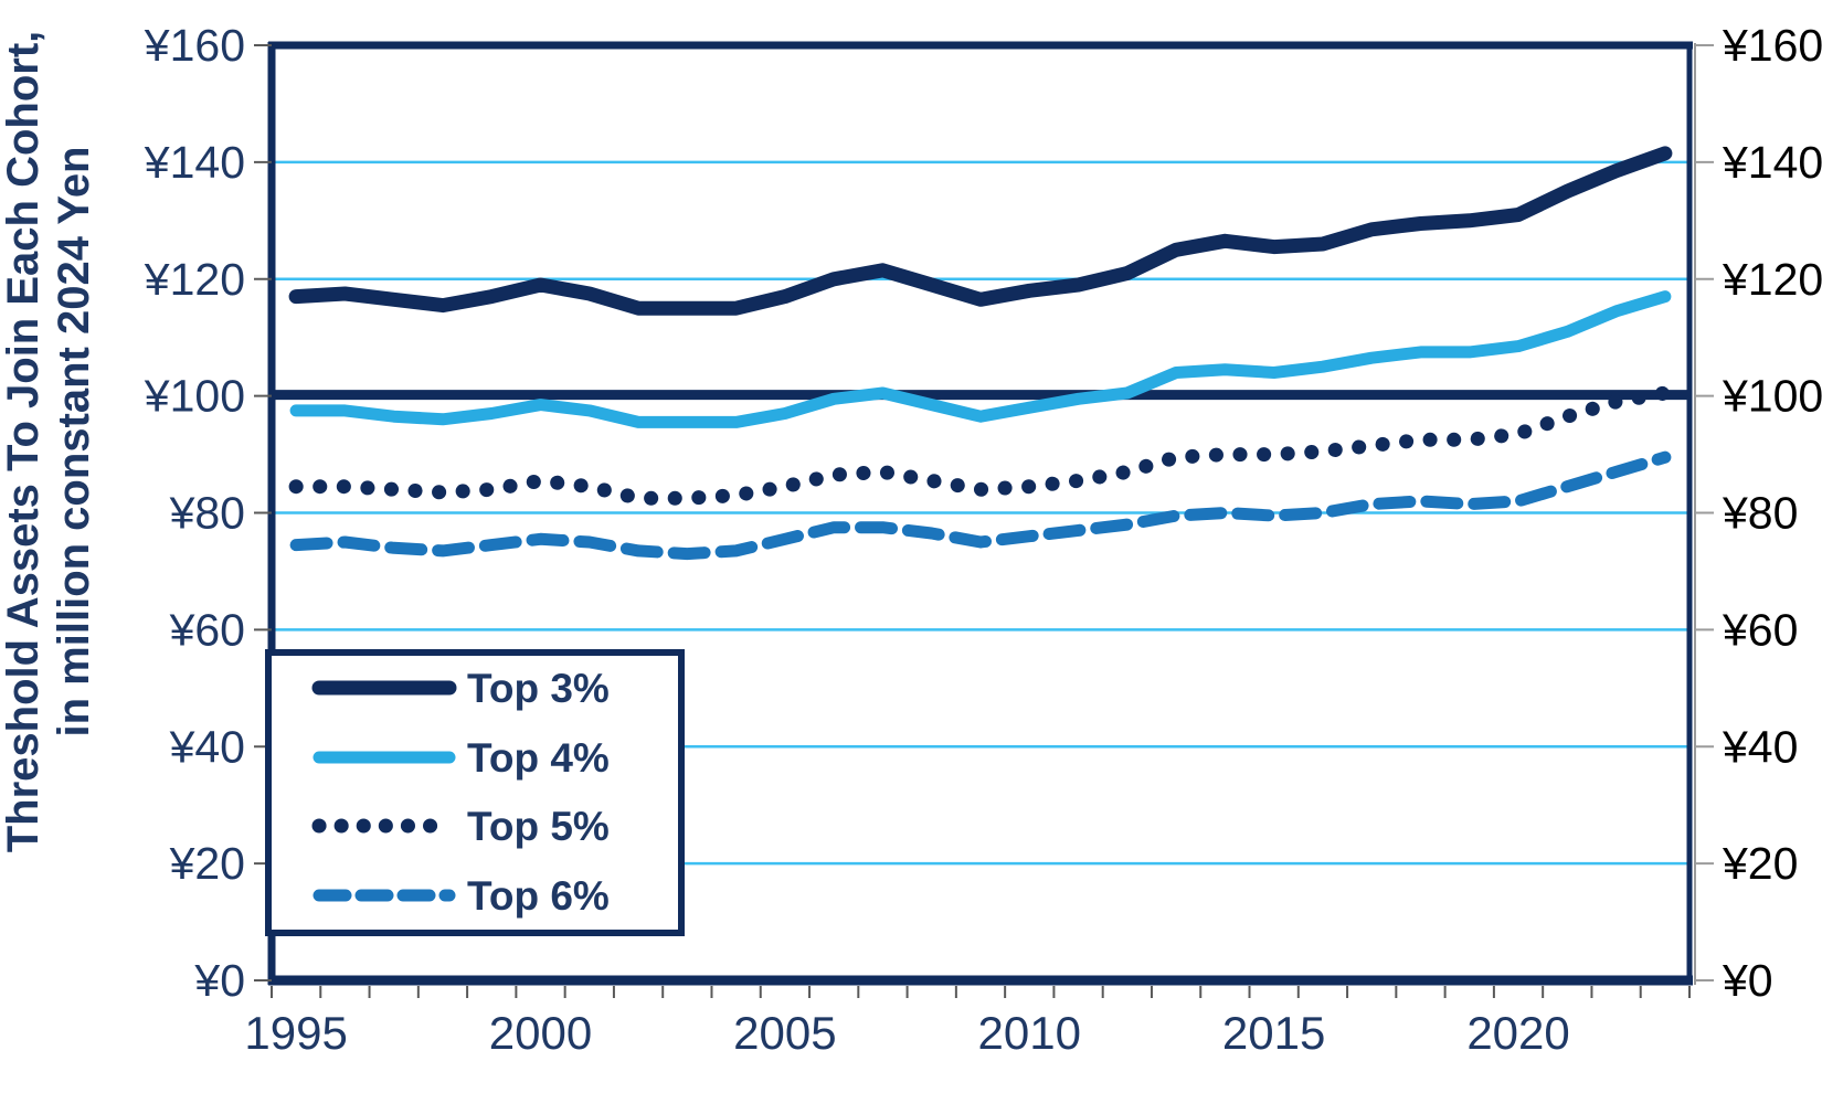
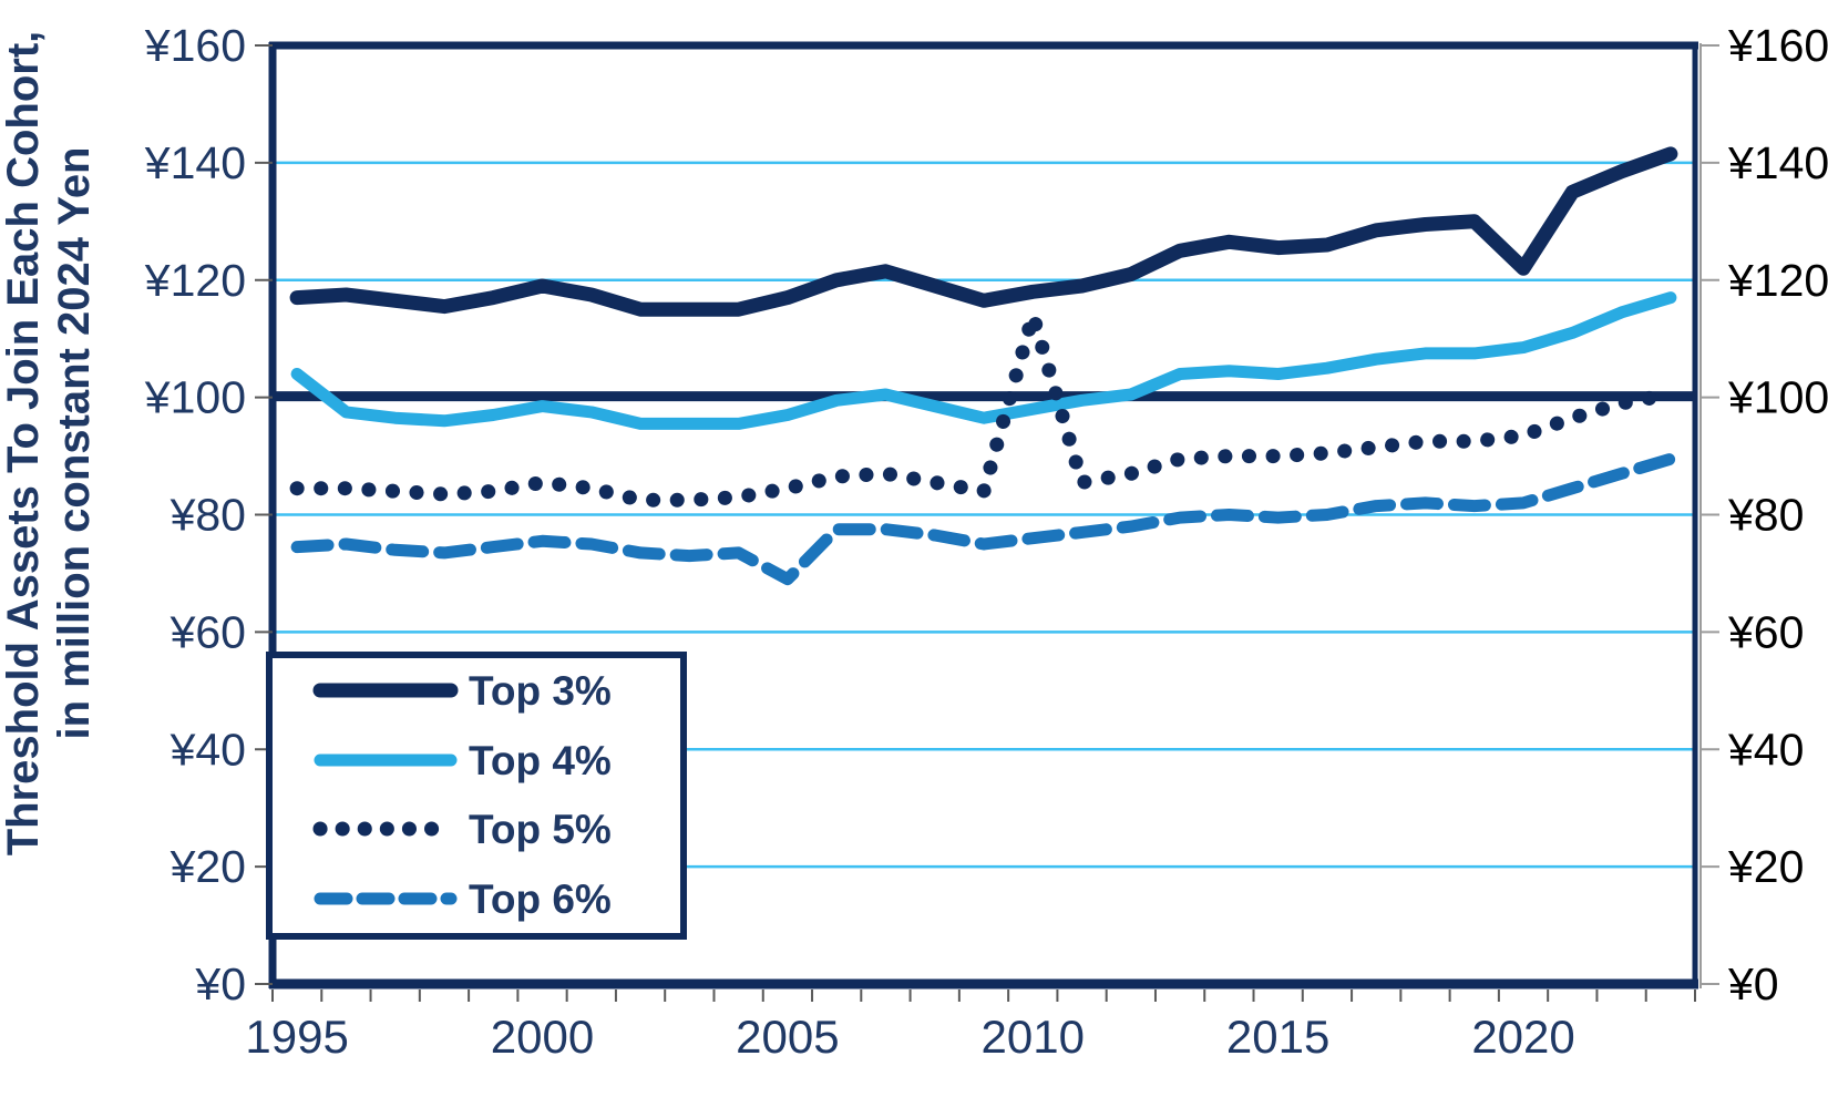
Top 4%/1995: ¥98 -> ¥104
Top 6%/2005: ¥76 -> ¥69
Top 5%/2010: ¥84 -> ¥114
Top 3%/2020: ¥131 -> ¥122
